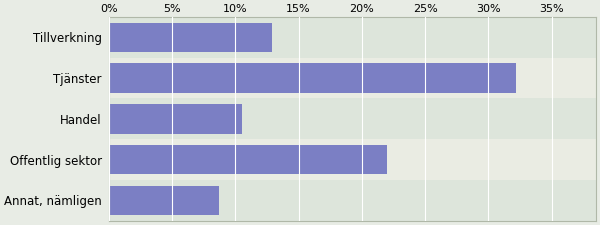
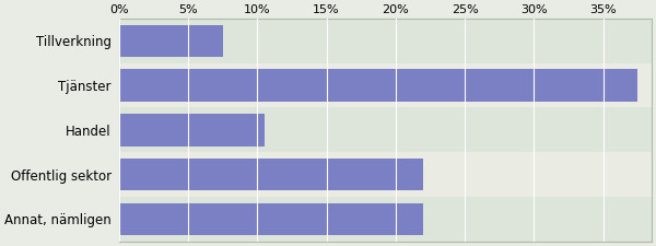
Tillverkning: 12.9% -> 7.5%
Tjänster: 32.2% -> 37.5%
Annat, nämligen: 8.7% -> 22.0%
